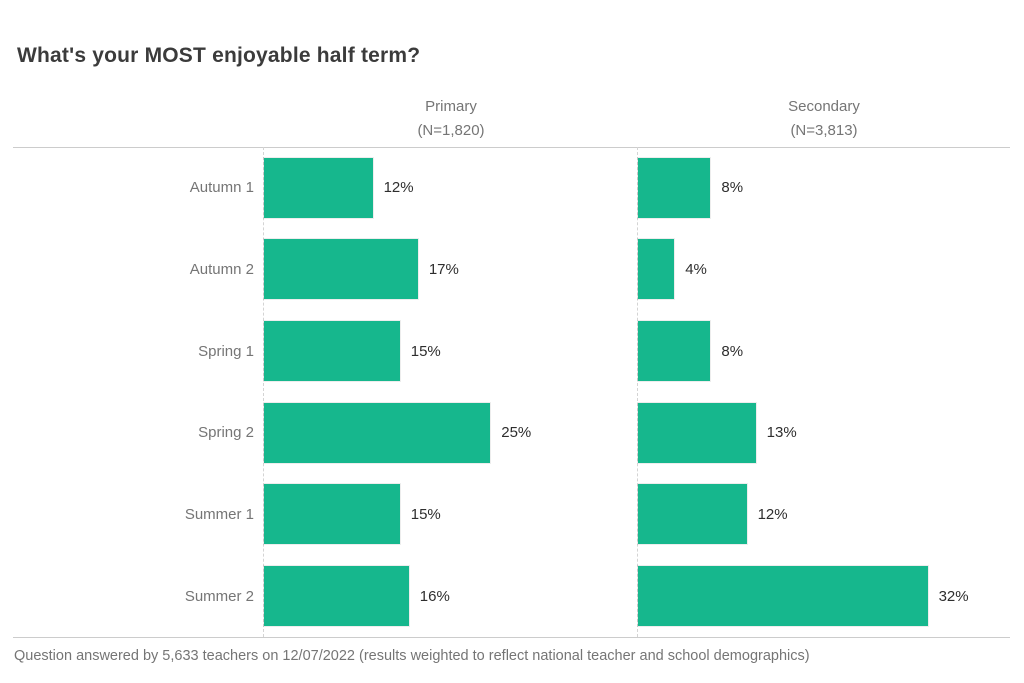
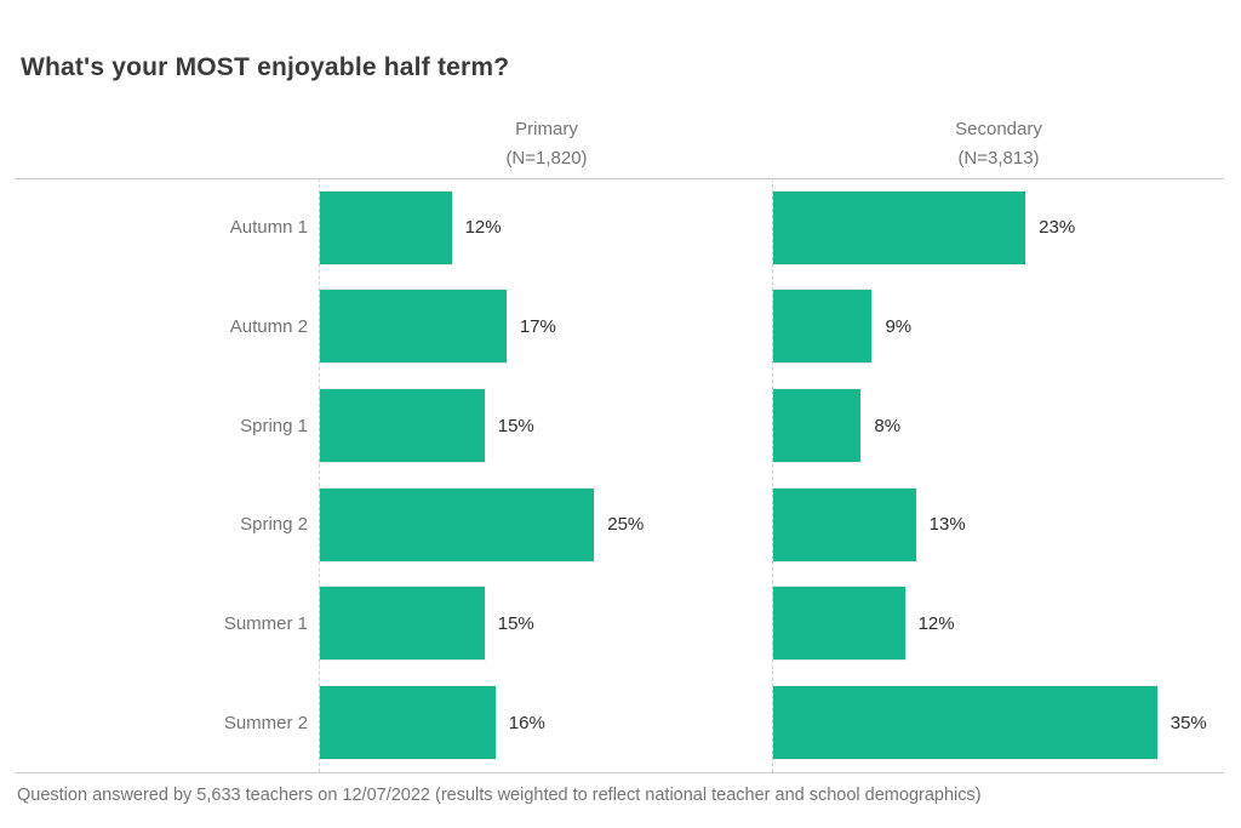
Secondary/Autumn 1: 8% -> 23%
Secondary/Autumn 2: 4% -> 9%
Secondary/Summer 2: 32% -> 35%
